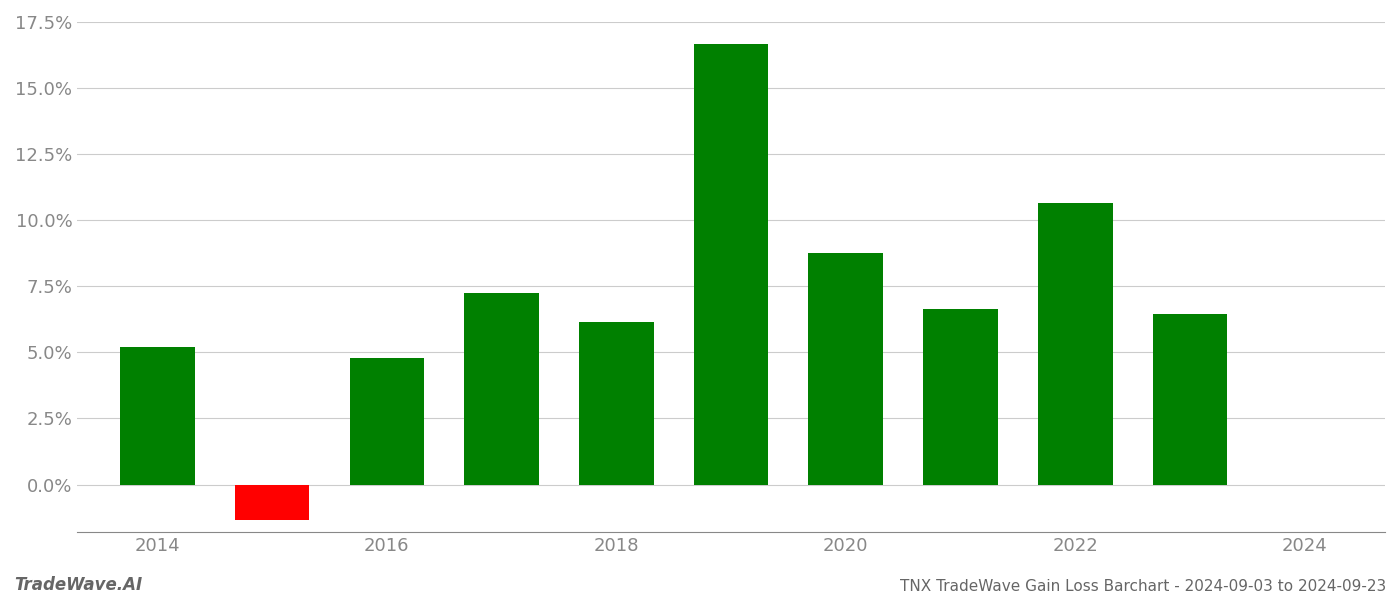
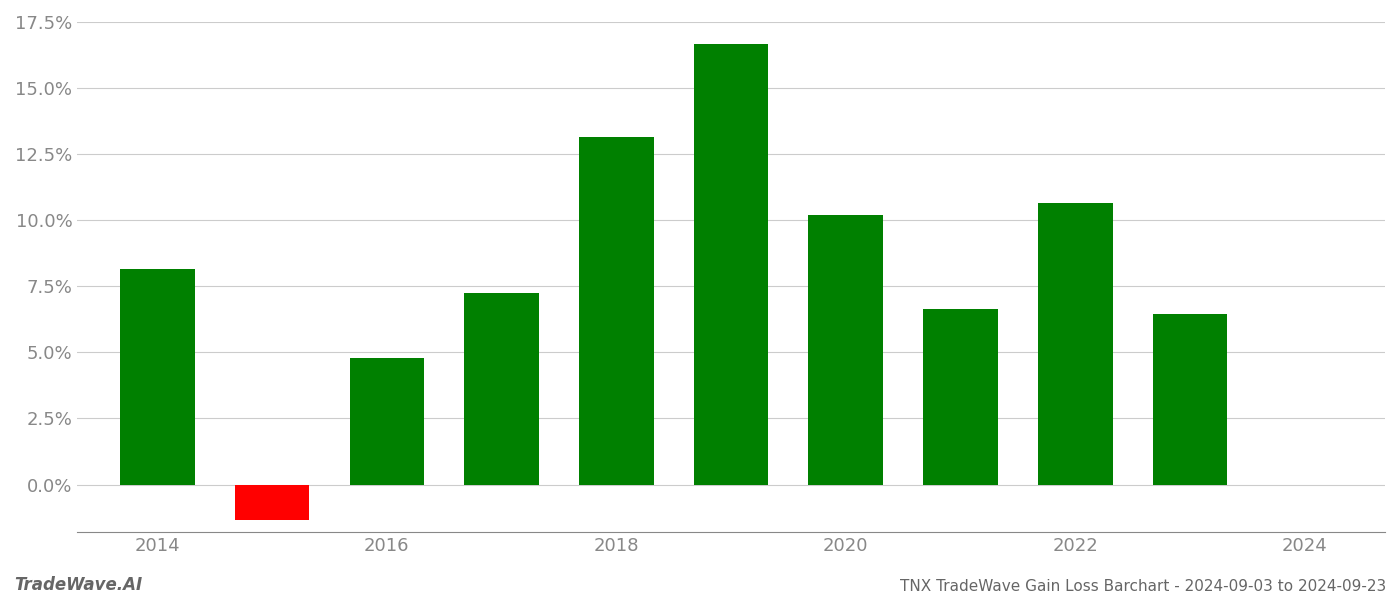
2014: 5.22% -> 8.15%
2018: 6.15% -> 13.15%
2020: 8.75% -> 10.20%
